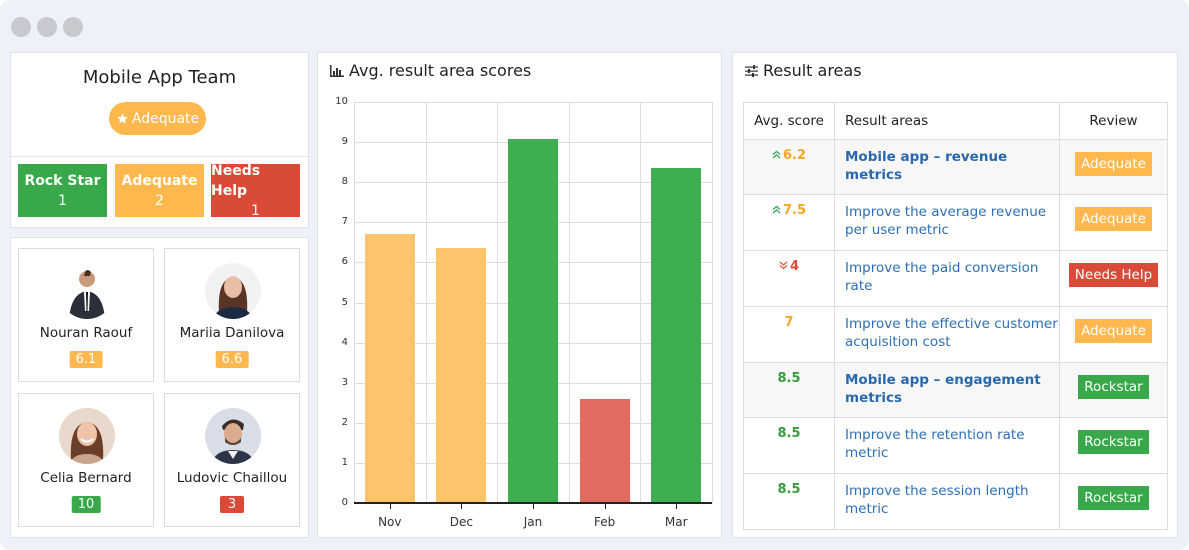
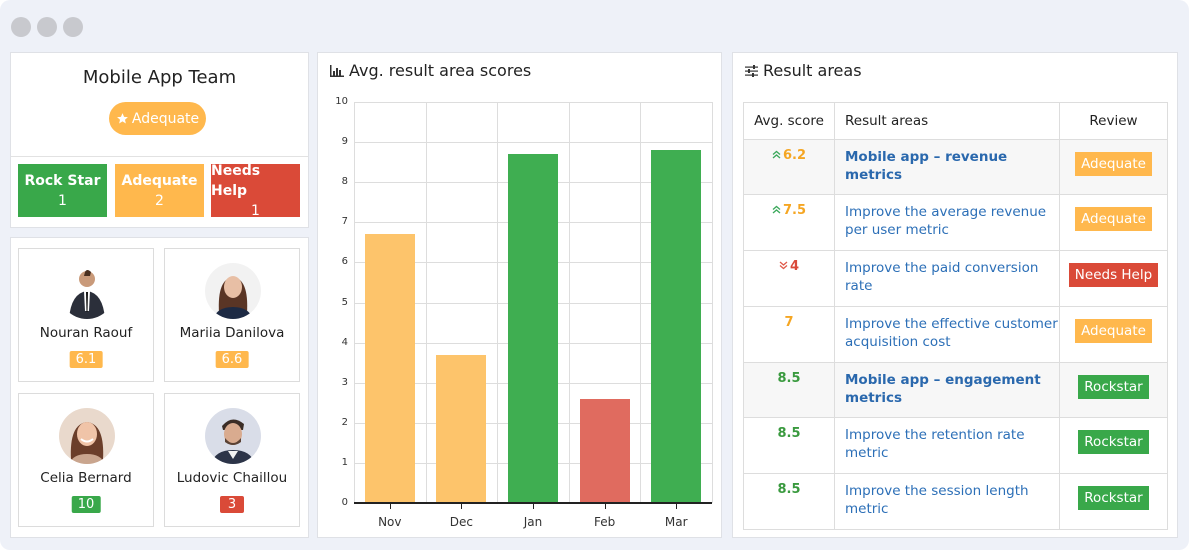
Dec: 6.3 -> 3.7
Jan: 9.1 -> 8.7
Mar: 8.3 -> 8.8
